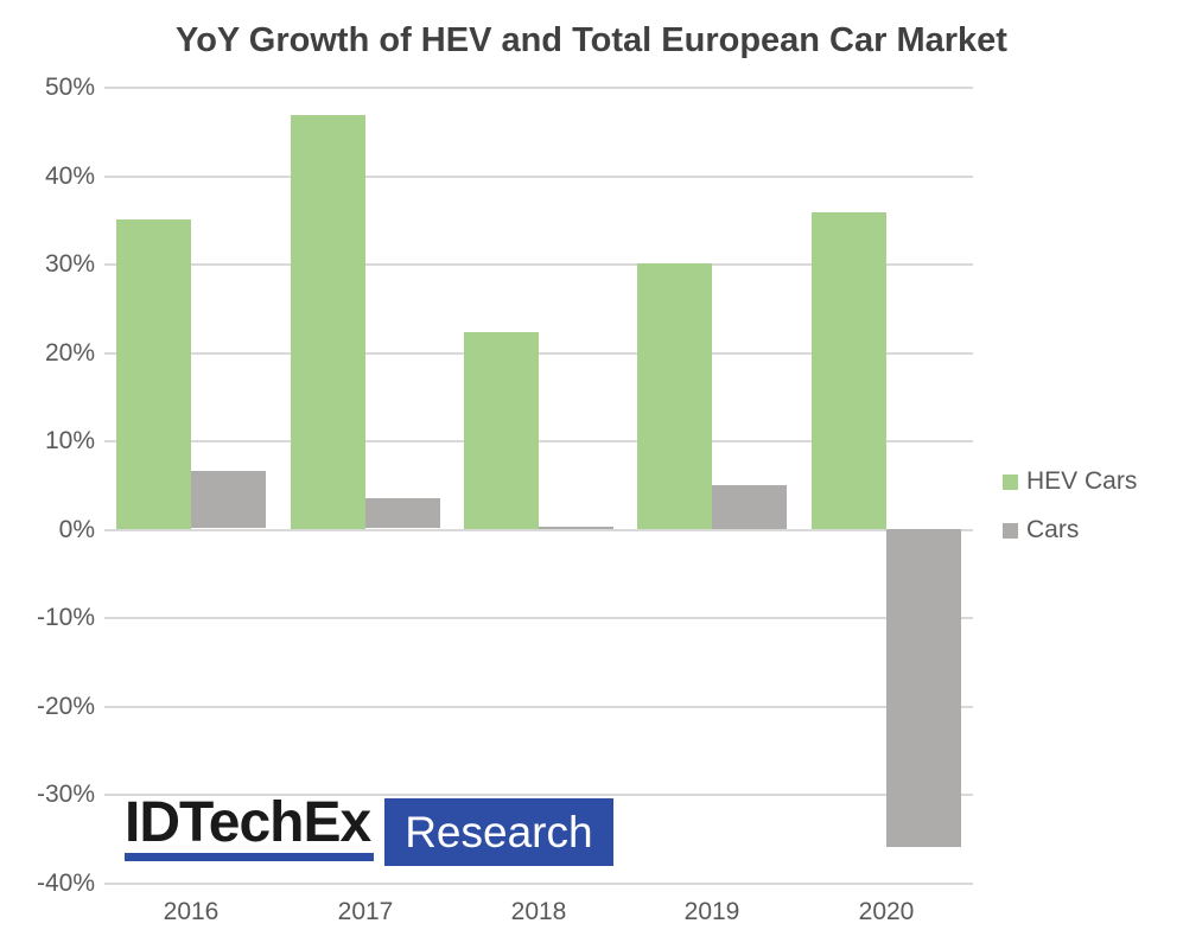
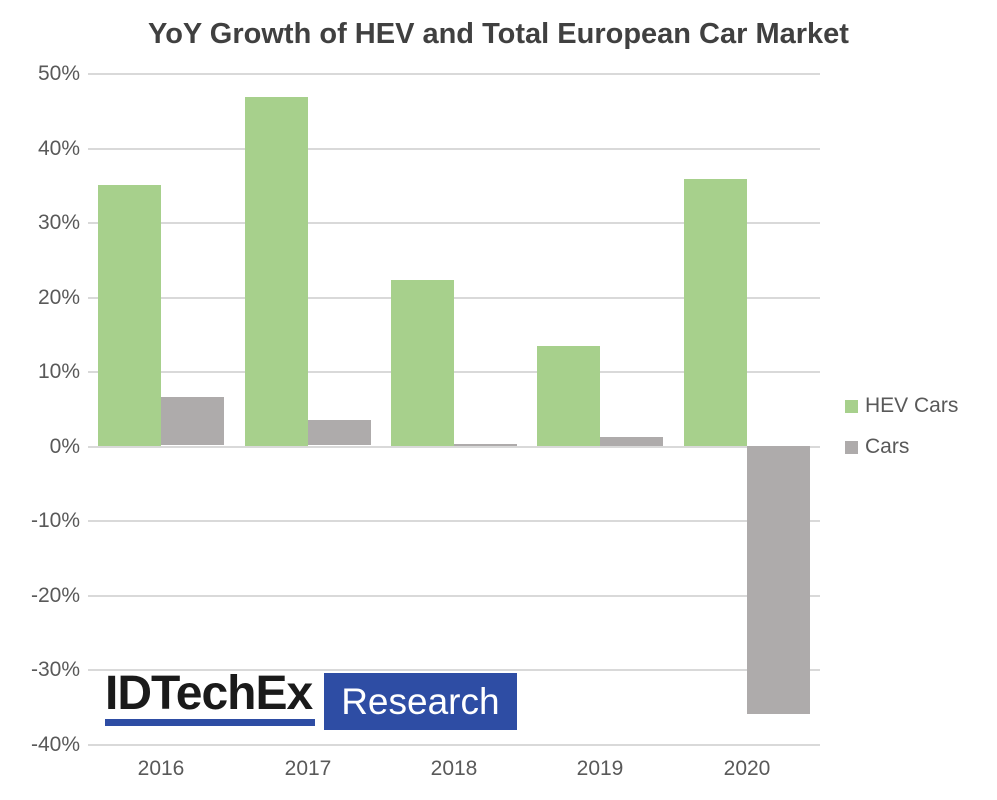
HEV Cars/2019: 30% -> 13%
Cars/2019: 5% -> 1%
